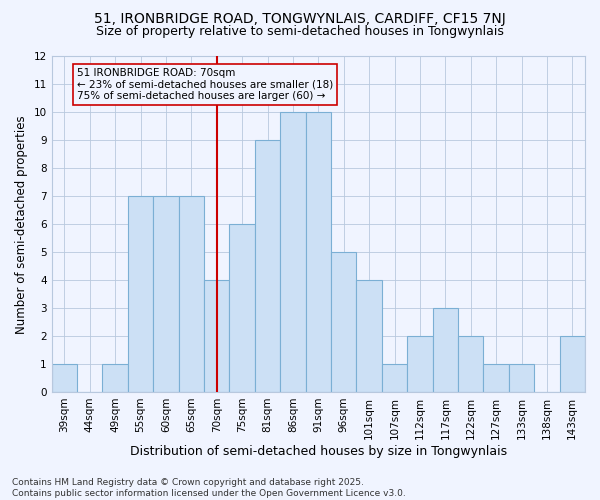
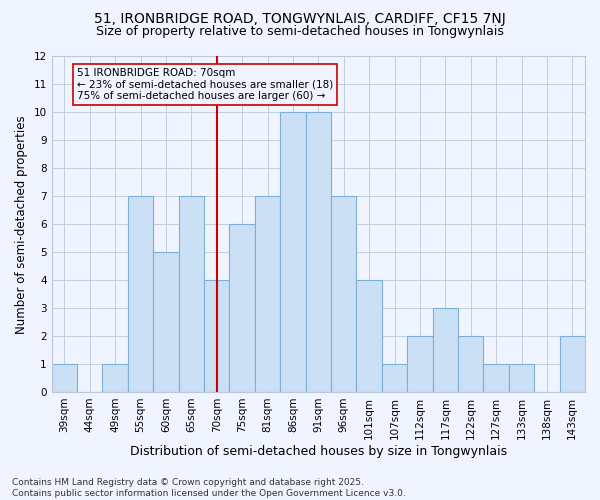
60sqm: 7 -> 5
81sqm: 9 -> 7
96sqm: 5 -> 7
